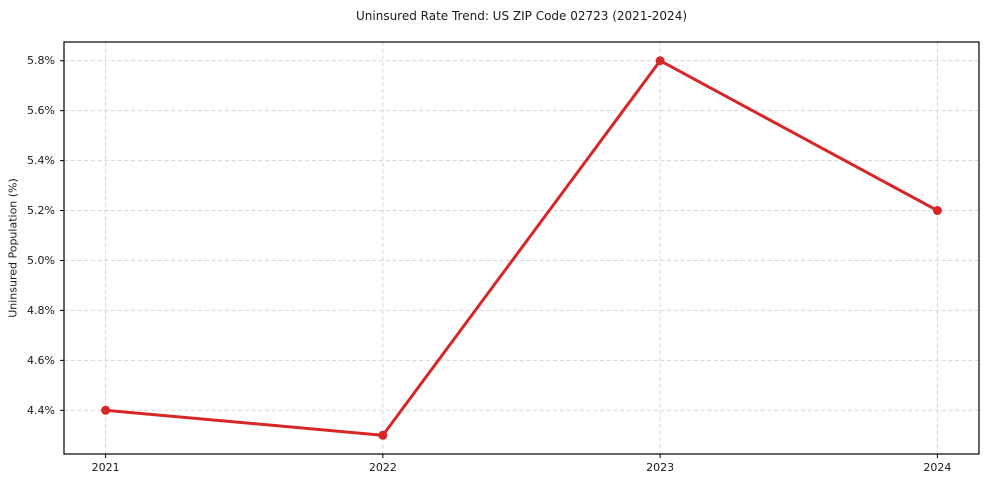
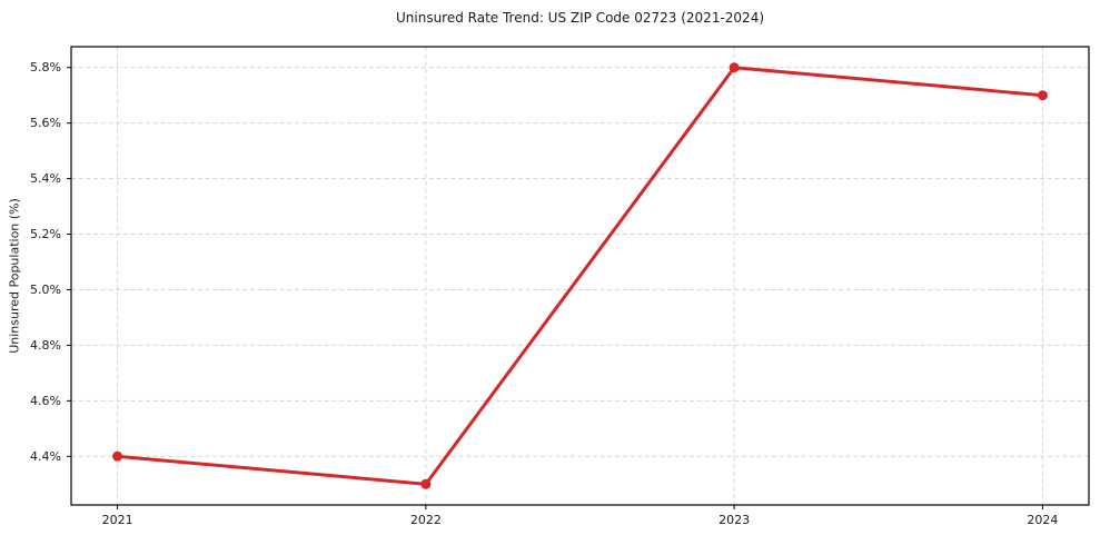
2024: 5.2% -> 5.7%
